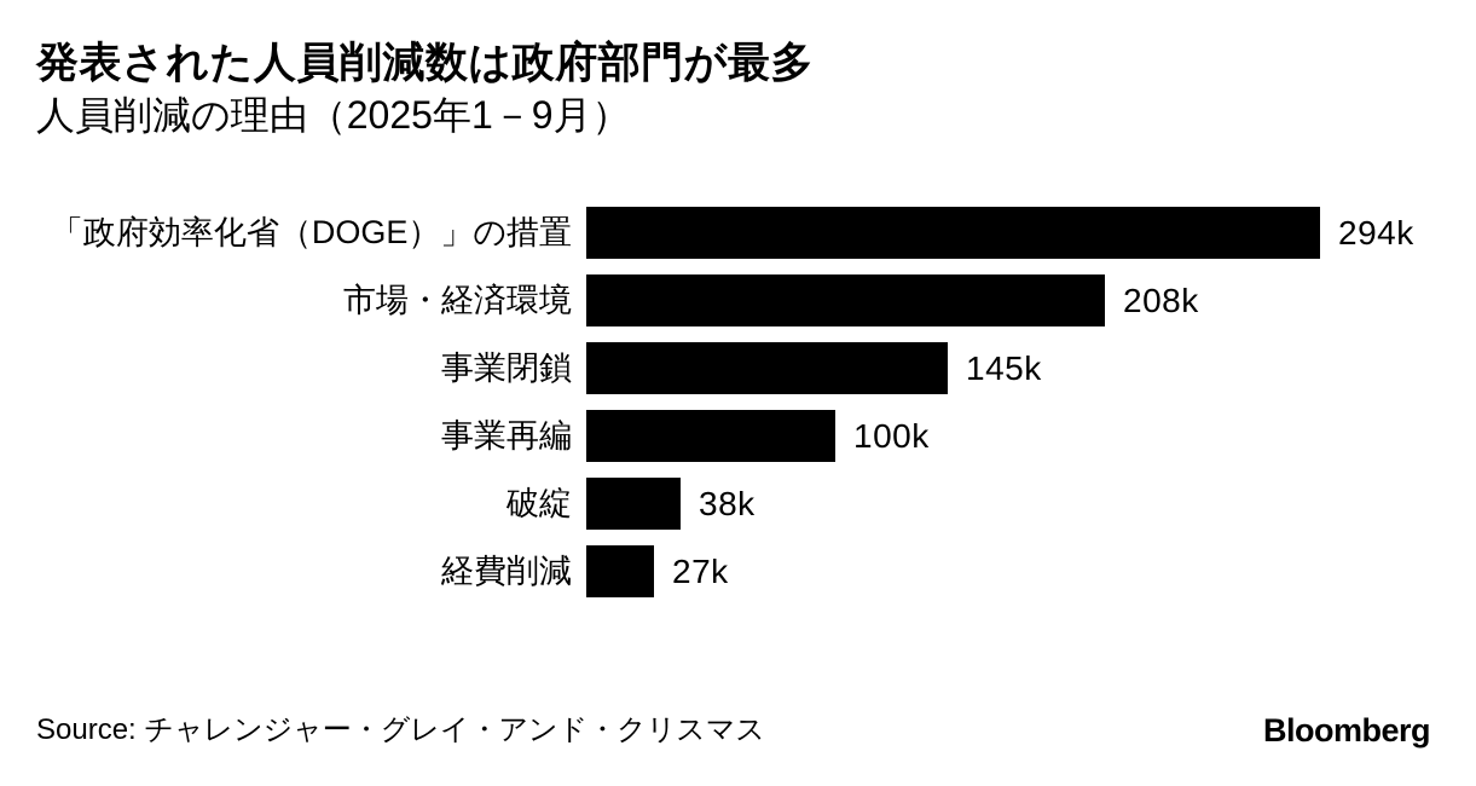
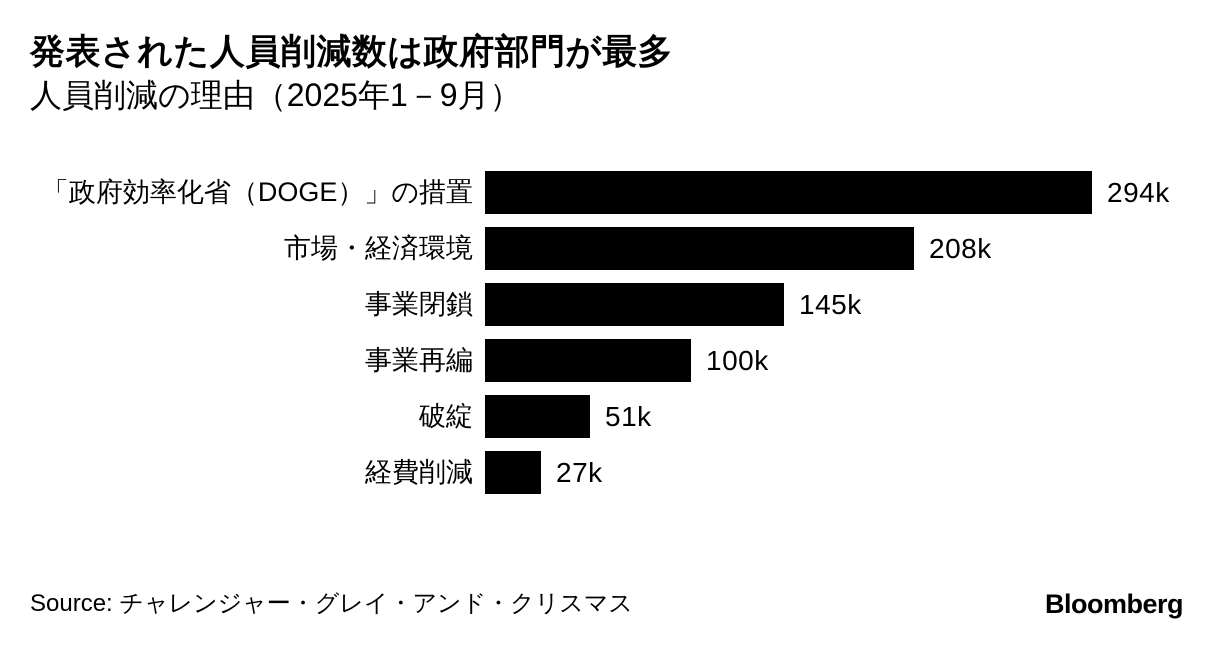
破綻: 38k -> 51k
